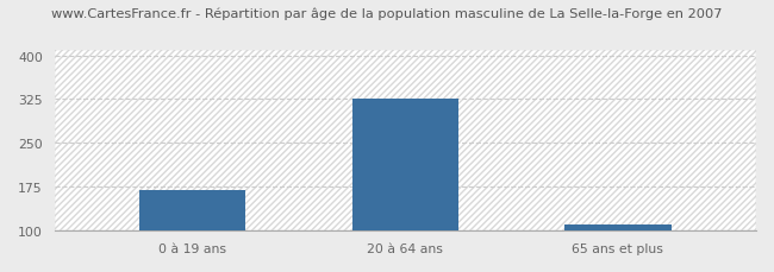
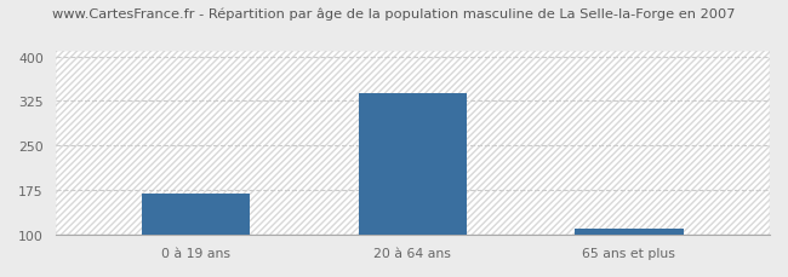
20 à 64 ans: 325 -> 338
